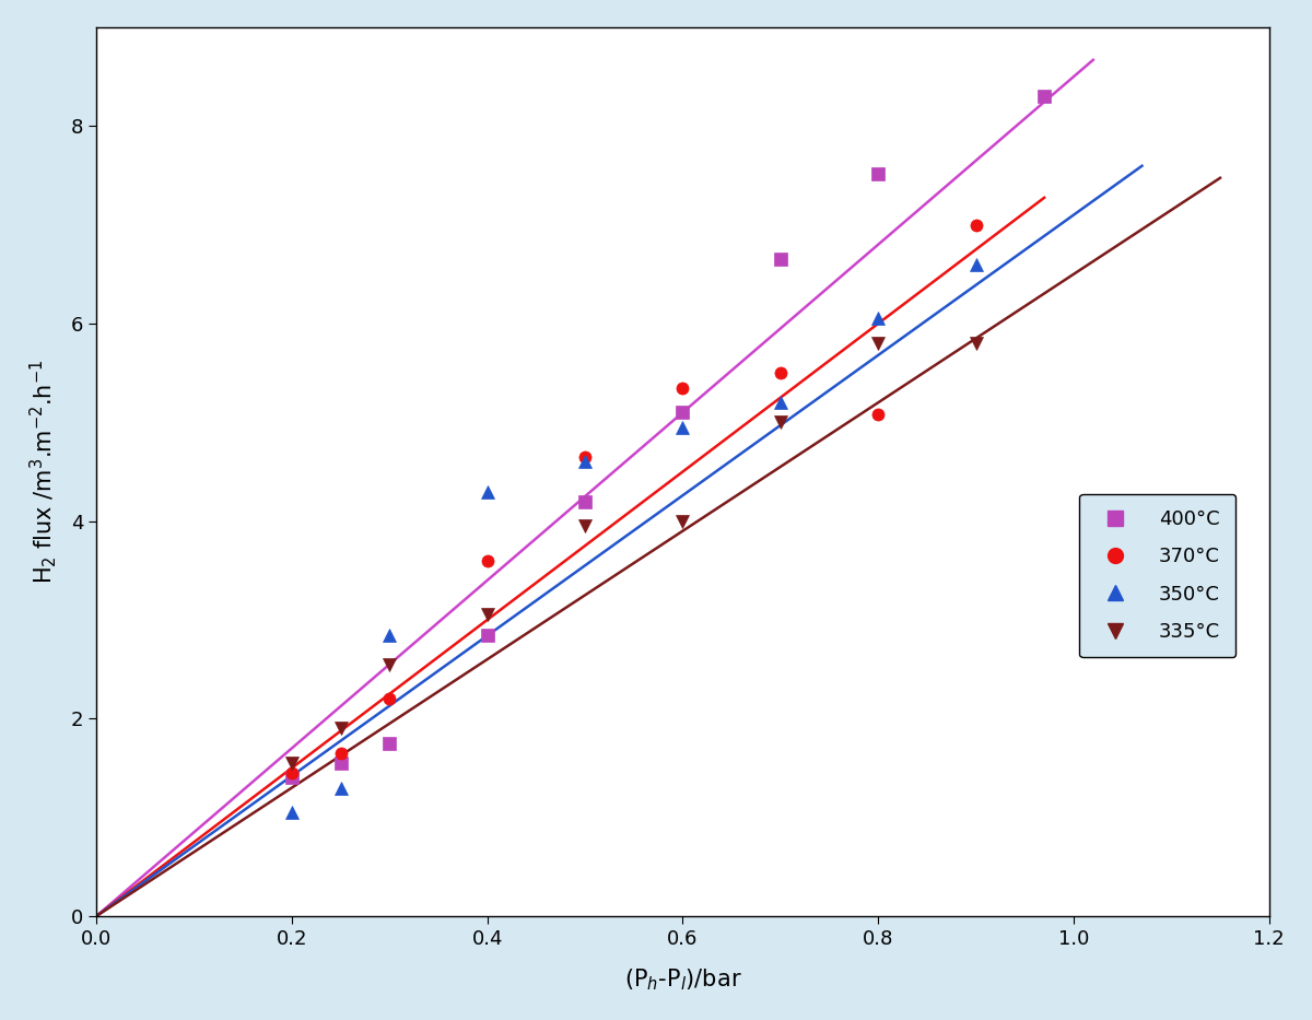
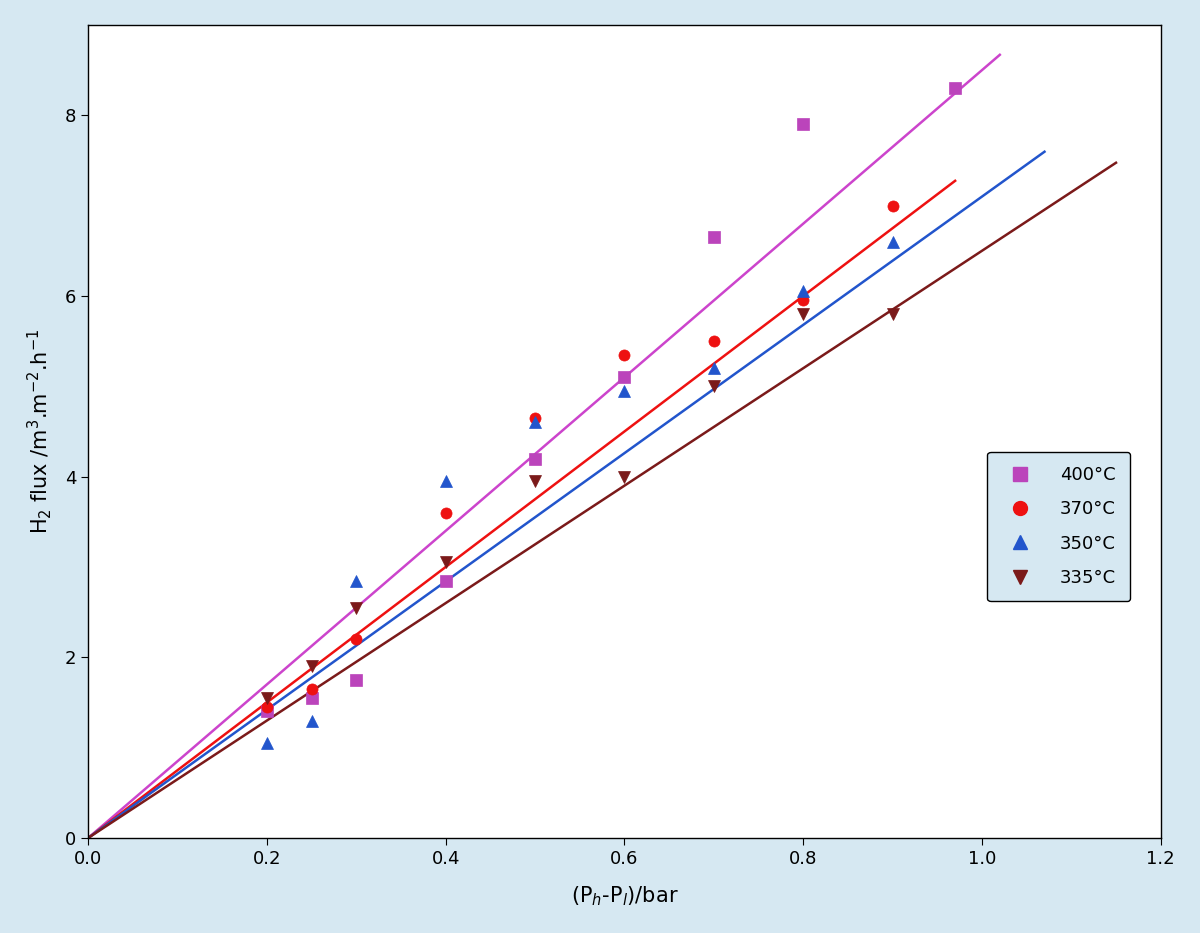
350°C/0.4: 4.30 -> 3.95
400°C/0.8: 7.52 -> 7.90
370°C/0.8: 5.08 -> 5.95
